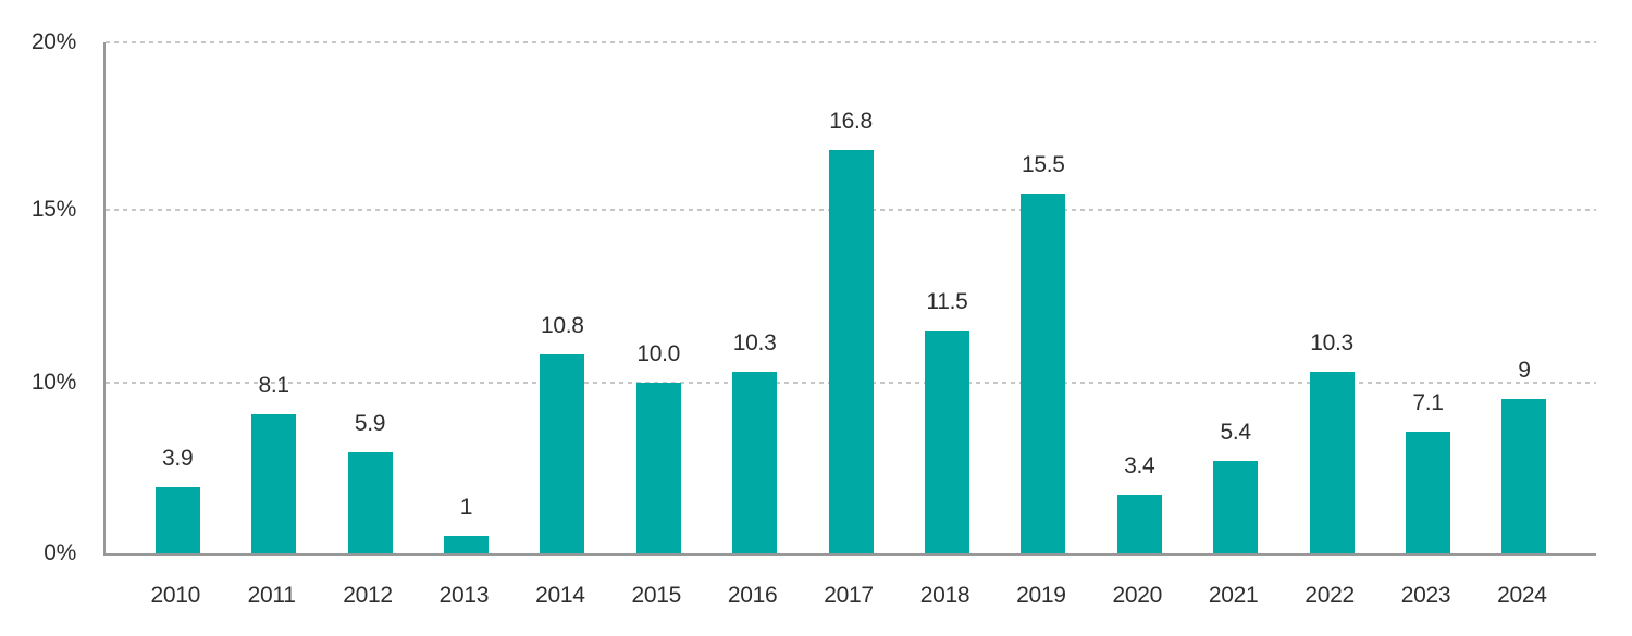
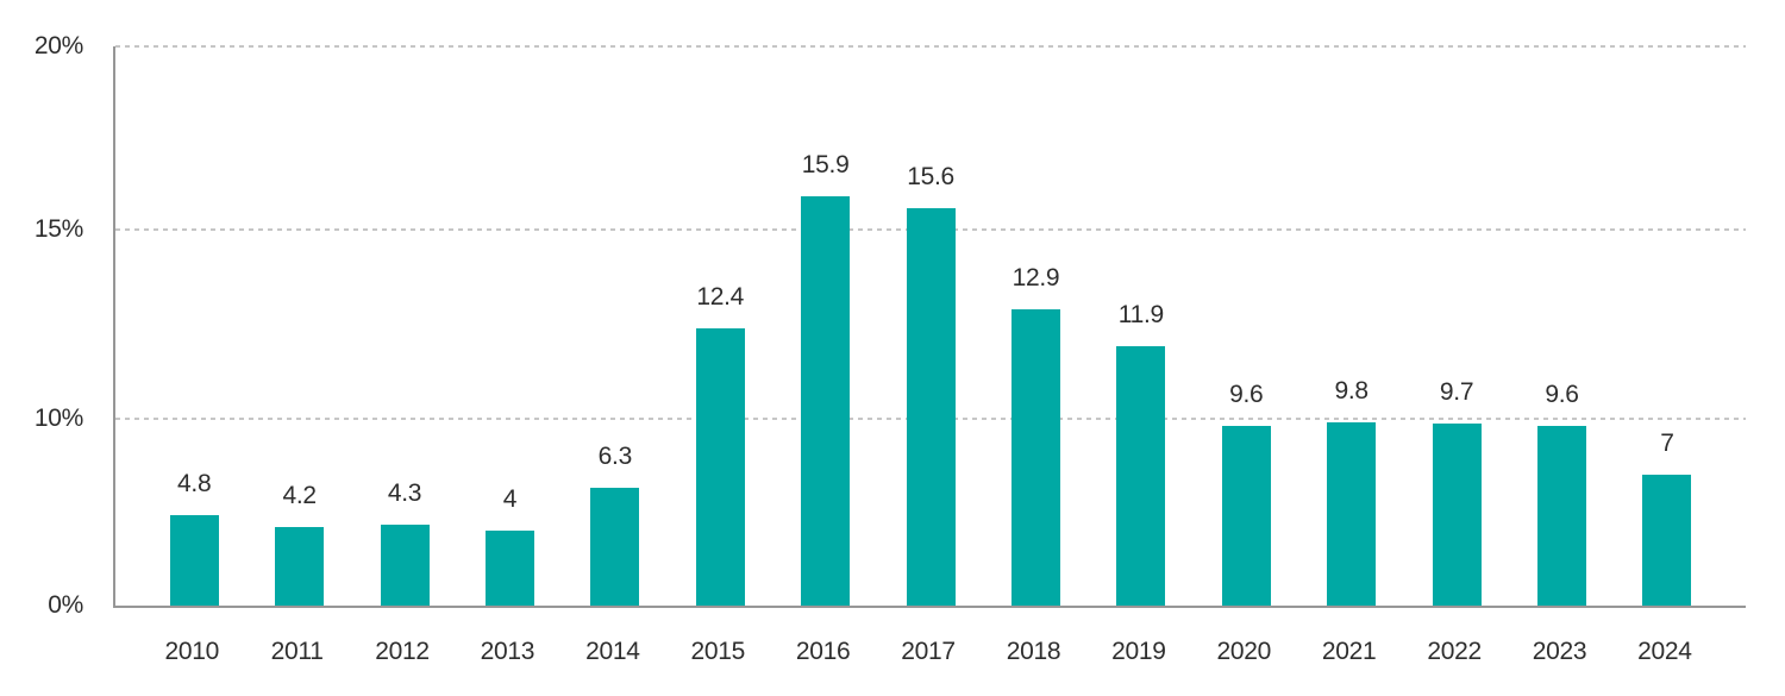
2010: 3.9 -> 4.8
2011: 8.1 -> 4.2
2012: 5.9 -> 4.3
2013: 1 -> 4
2014: 10.8 -> 6.3
2015: 10.0 -> 12.4
2016: 10.3 -> 15.9
2017: 16.8 -> 15.6
2018: 11.5 -> 12.9
2019: 15.5 -> 11.9
2020: 3.4 -> 9.6
2021: 5.4 -> 9.8
2022: 10.3 -> 9.7
2023: 7.1 -> 9.6
2024: 9 -> 7
